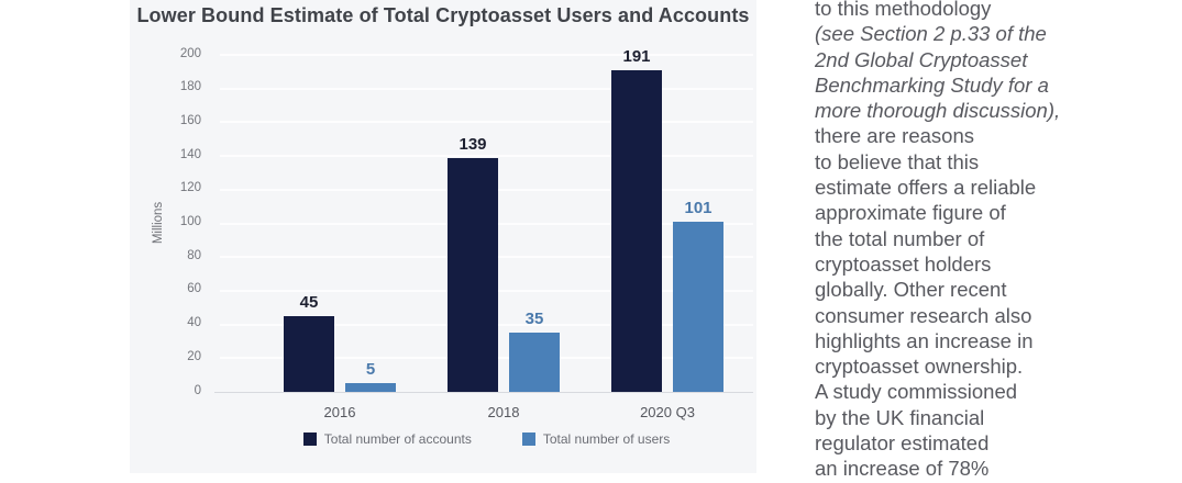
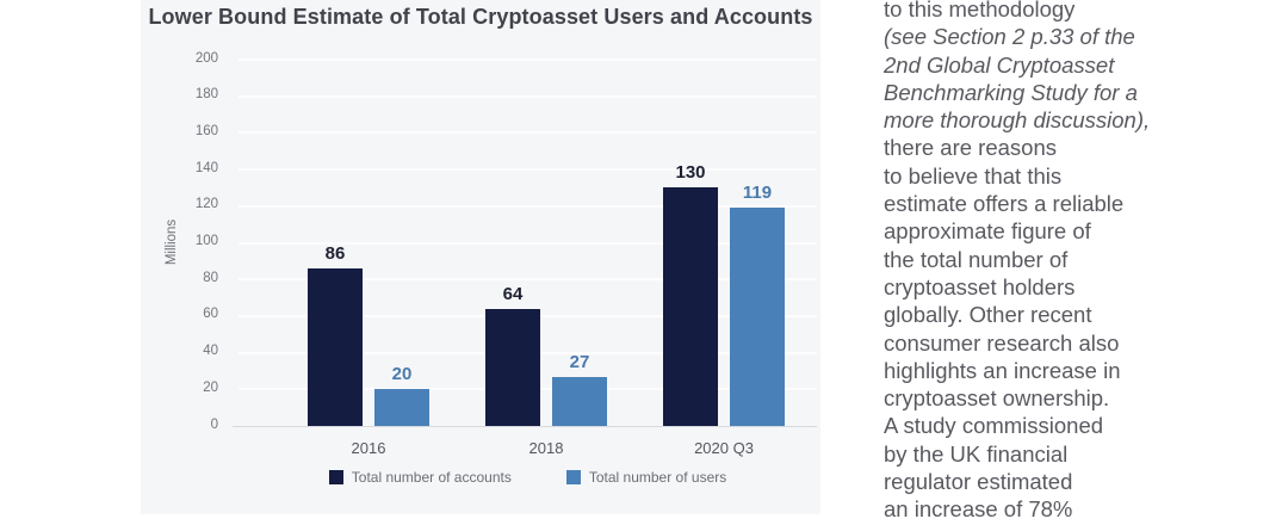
Total number of accounts/2016: 45 -> 86
Total number of users/2016: 5 -> 20
Total number of accounts/2018: 139 -> 64
Total number of users/2018: 35 -> 27
Total number of accounts/2020 Q3: 191 -> 130
Total number of users/2020 Q3: 101 -> 119
